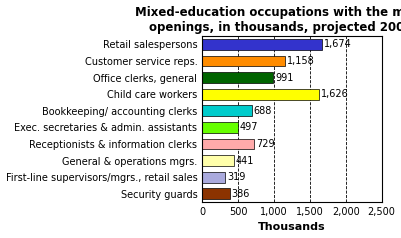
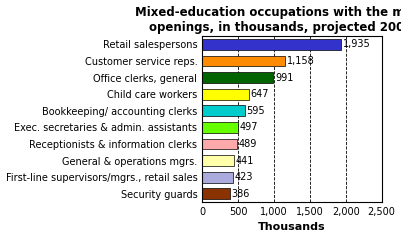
Retail salespersons: 1,674 -> 1,935
Child care workers: 1,626 -> 647
Bookkeeping/ accounting clerks: 688 -> 595
Receptionists & information clerks: 729 -> 489
First-line supervisors/mgrs., retail sales: 319 -> 423
